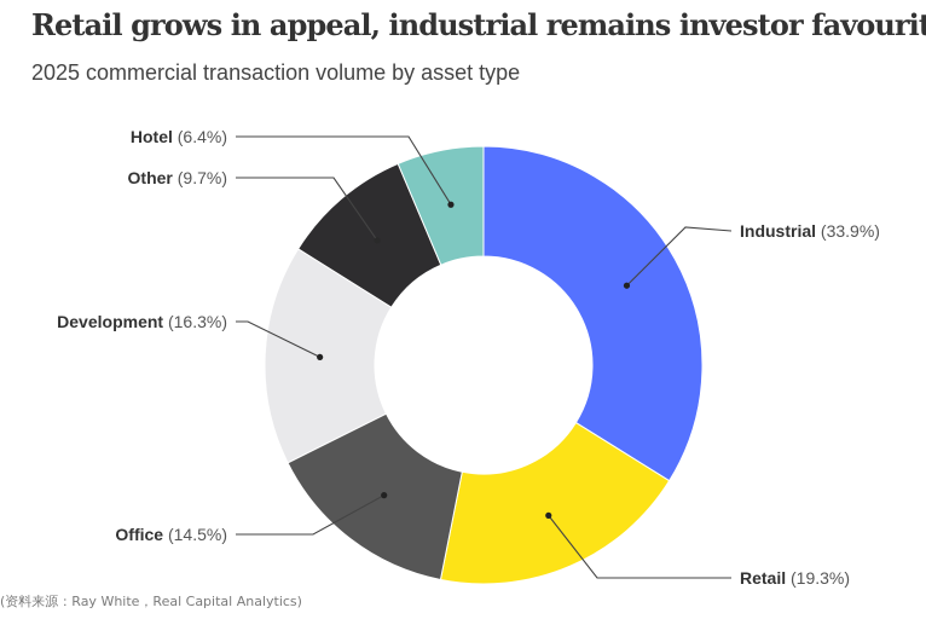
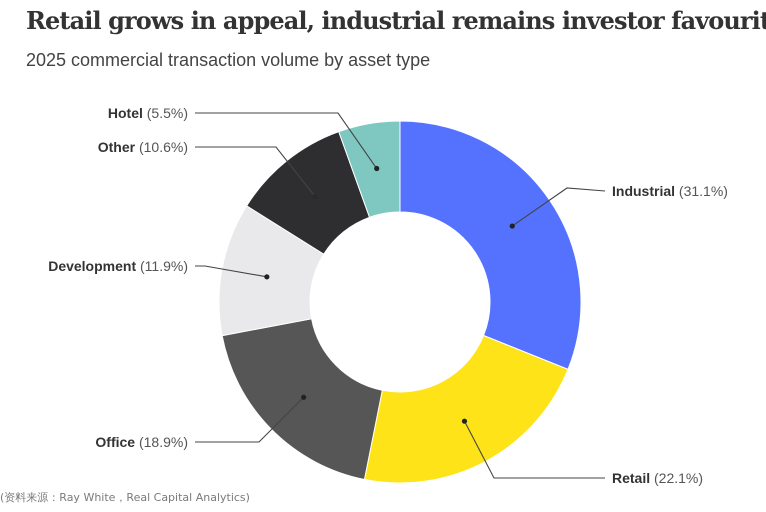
Industrial: 33.9% -> 31.1%
Retail: 19.3% -> 22.1%
Office: 14.5% -> 18.9%
Development: 16.3% -> 11.9%
Other: 9.7% -> 10.6%
Hotel: 6.4% -> 5.5%
